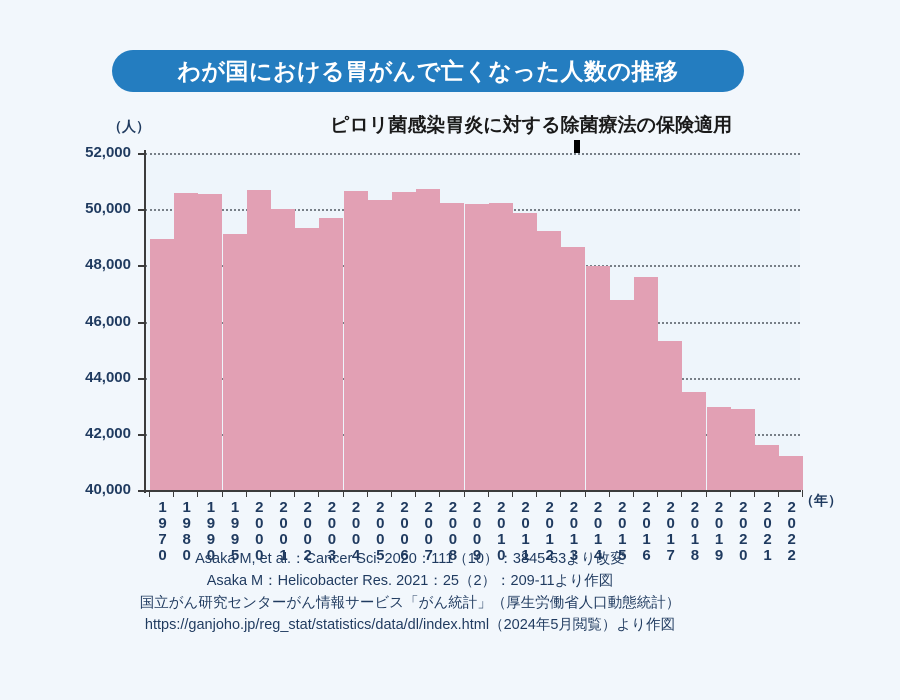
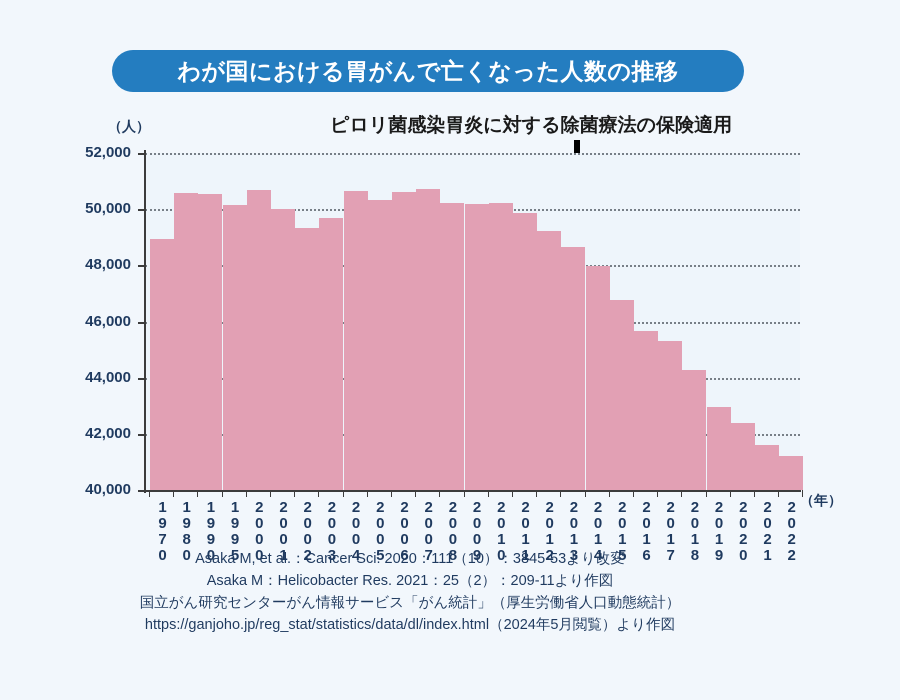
1995: 49100 -> 50200
2016: 47600 -> 45600
2018: 43500 -> 44300
2020: 42900 -> 42400
